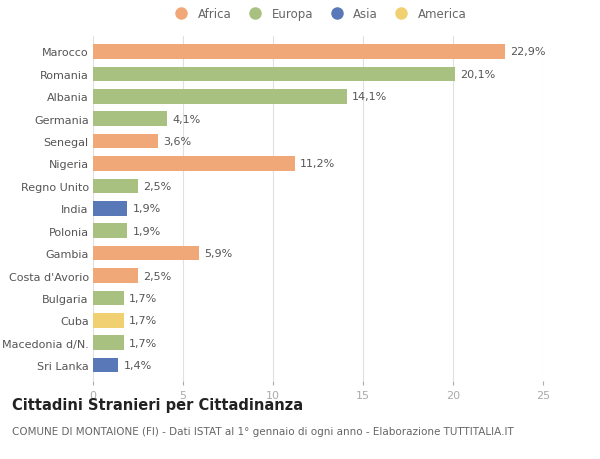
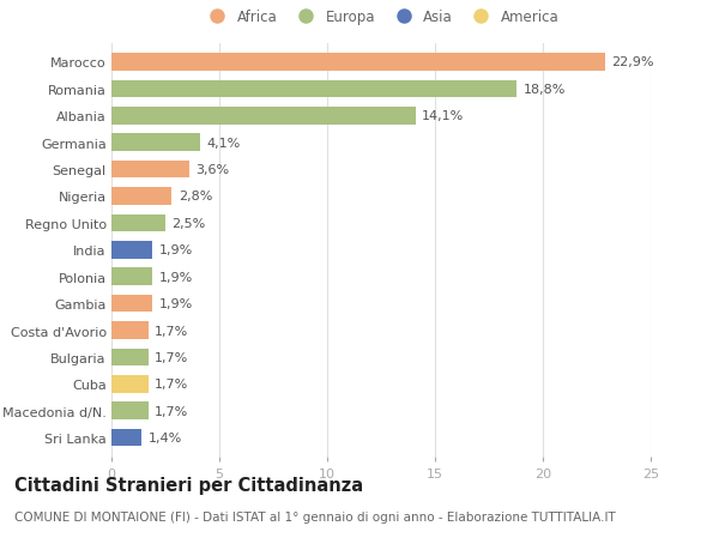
Romania: 20,1% -> 18,8%
Nigeria: 11,2% -> 2,8%
Gambia: 5,9% -> 1,9%
Costa d'Avorio: 2,5% -> 1,7%
